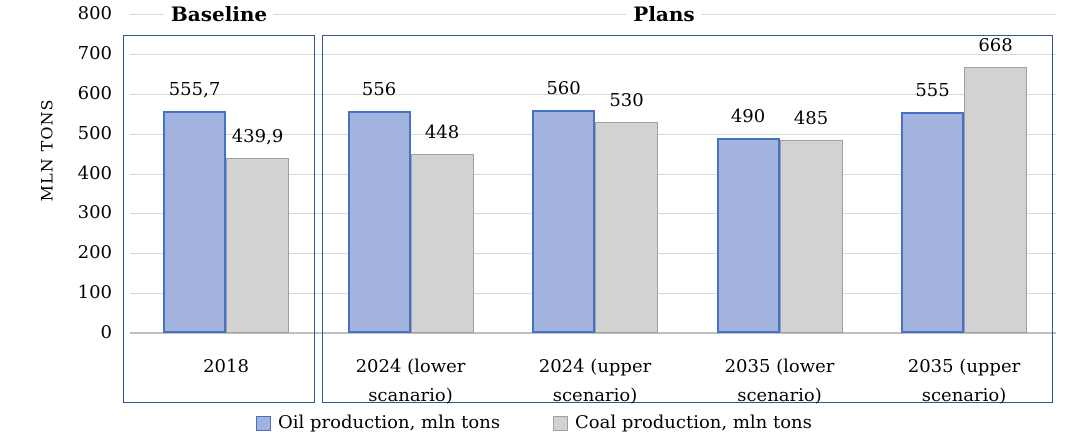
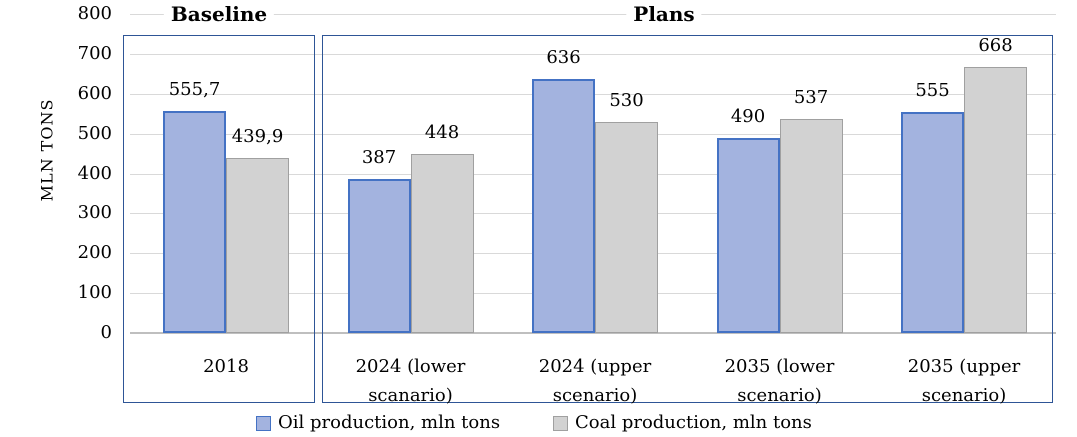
Oil production, mln tons/2024 (lower scanario): 556 -> 387
Oil production, mln tons/2024 (upper scenario): 560 -> 636
Coal production, mln tons/2035 (lower scenario): 485 -> 537
